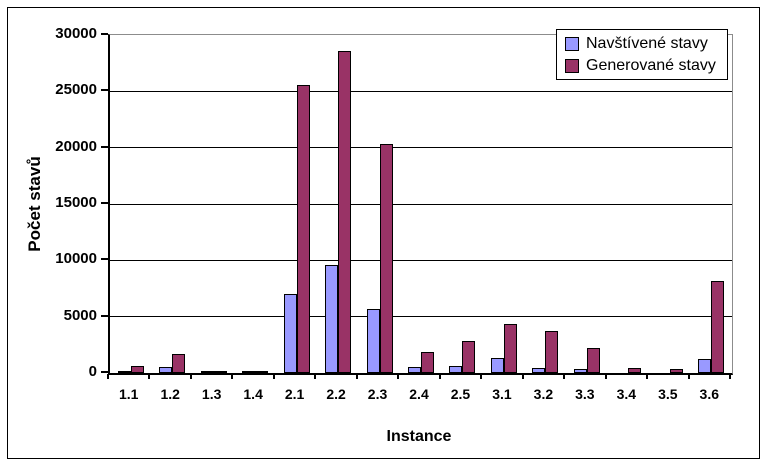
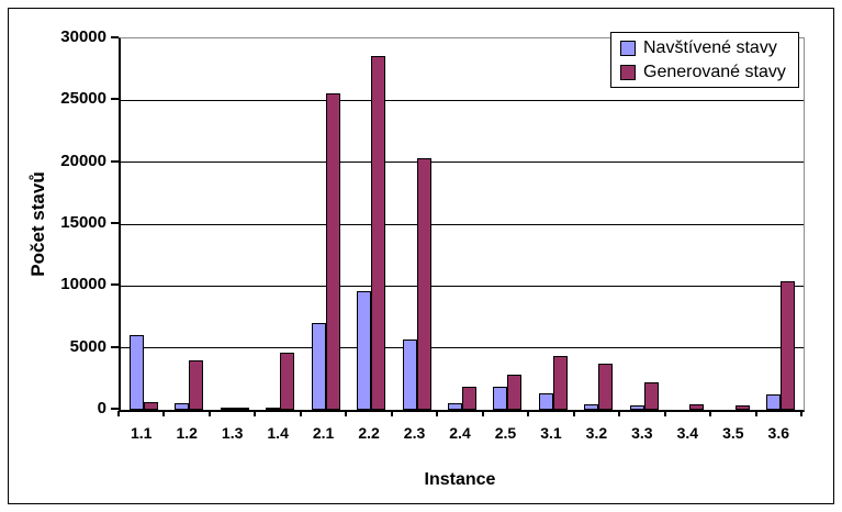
Navštívené stavy/1.1: 200 -> 6000
Generované stavy/1.2: 1700 -> 4000
Generované stavy/1.4: 200 -> 4600
Navštívené stavy/2.5: 600 -> 1900
Generované stavy/3.6: 8200 -> 10400
